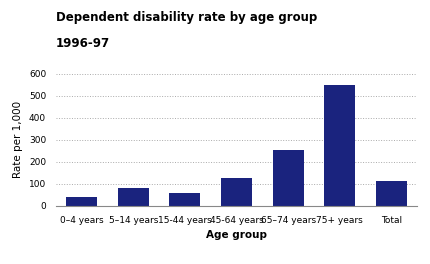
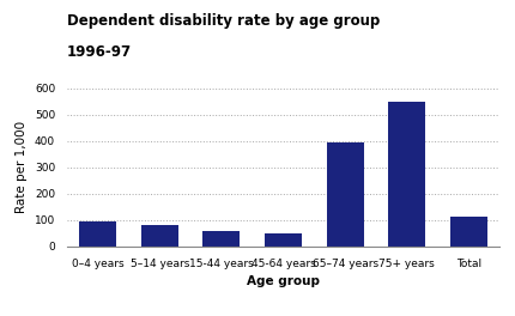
0–4 years: 40 -> 95
45-64 years: 125 -> 50
65–74 years: 255 -> 395
